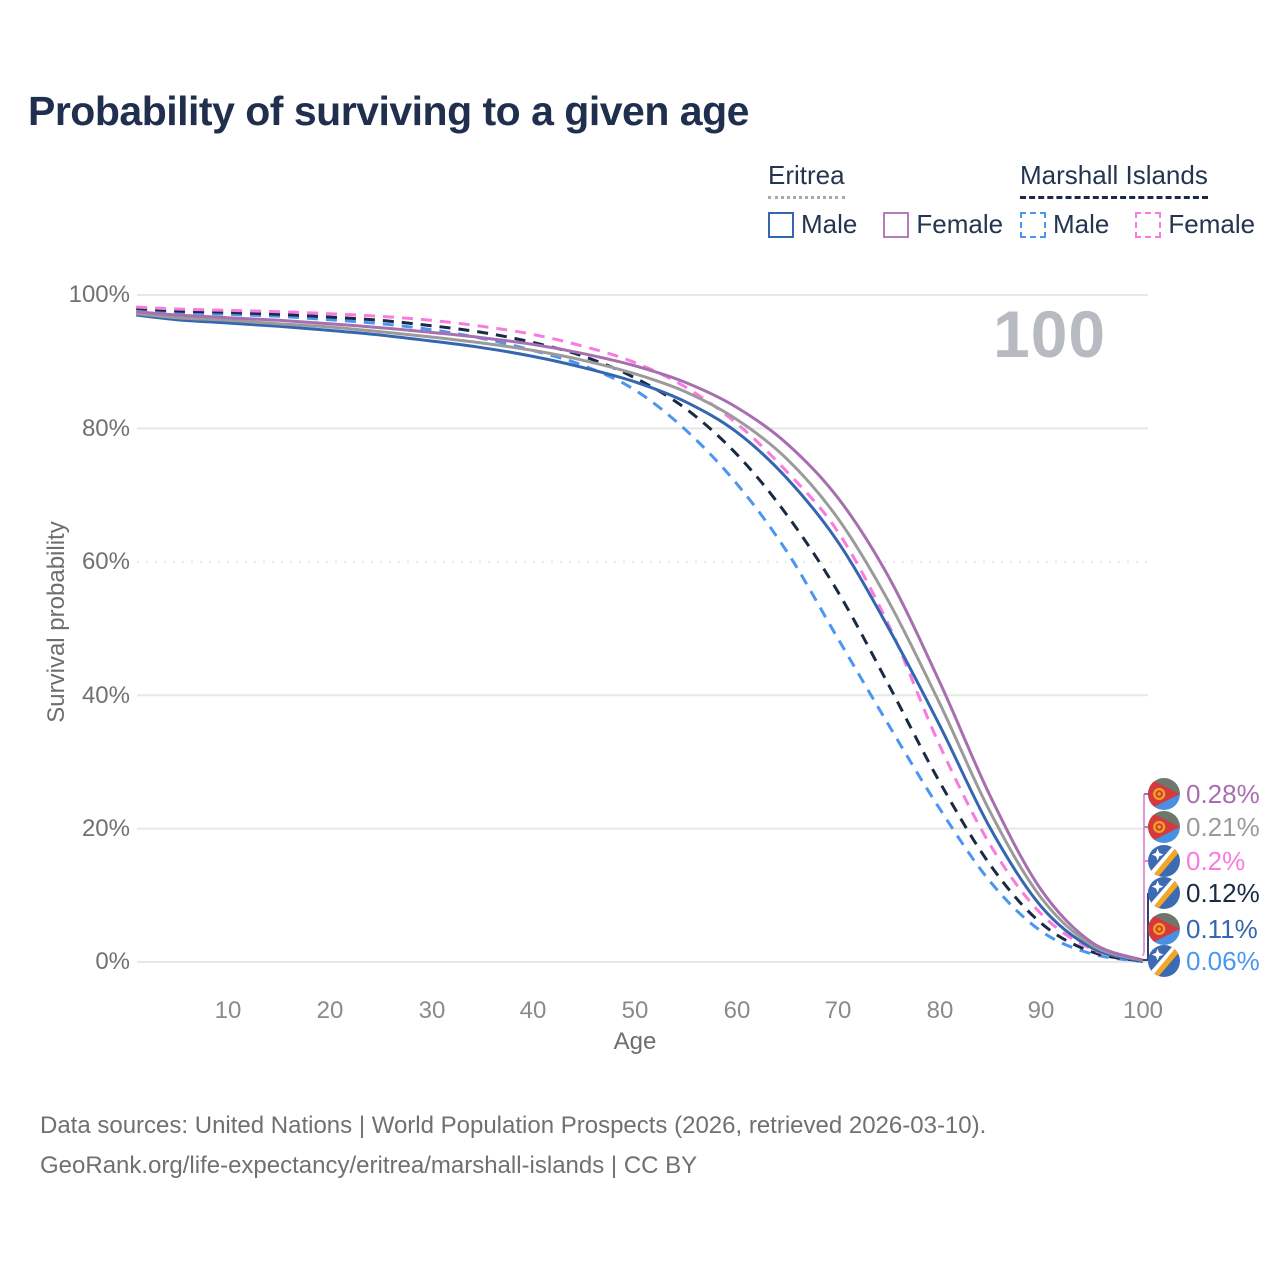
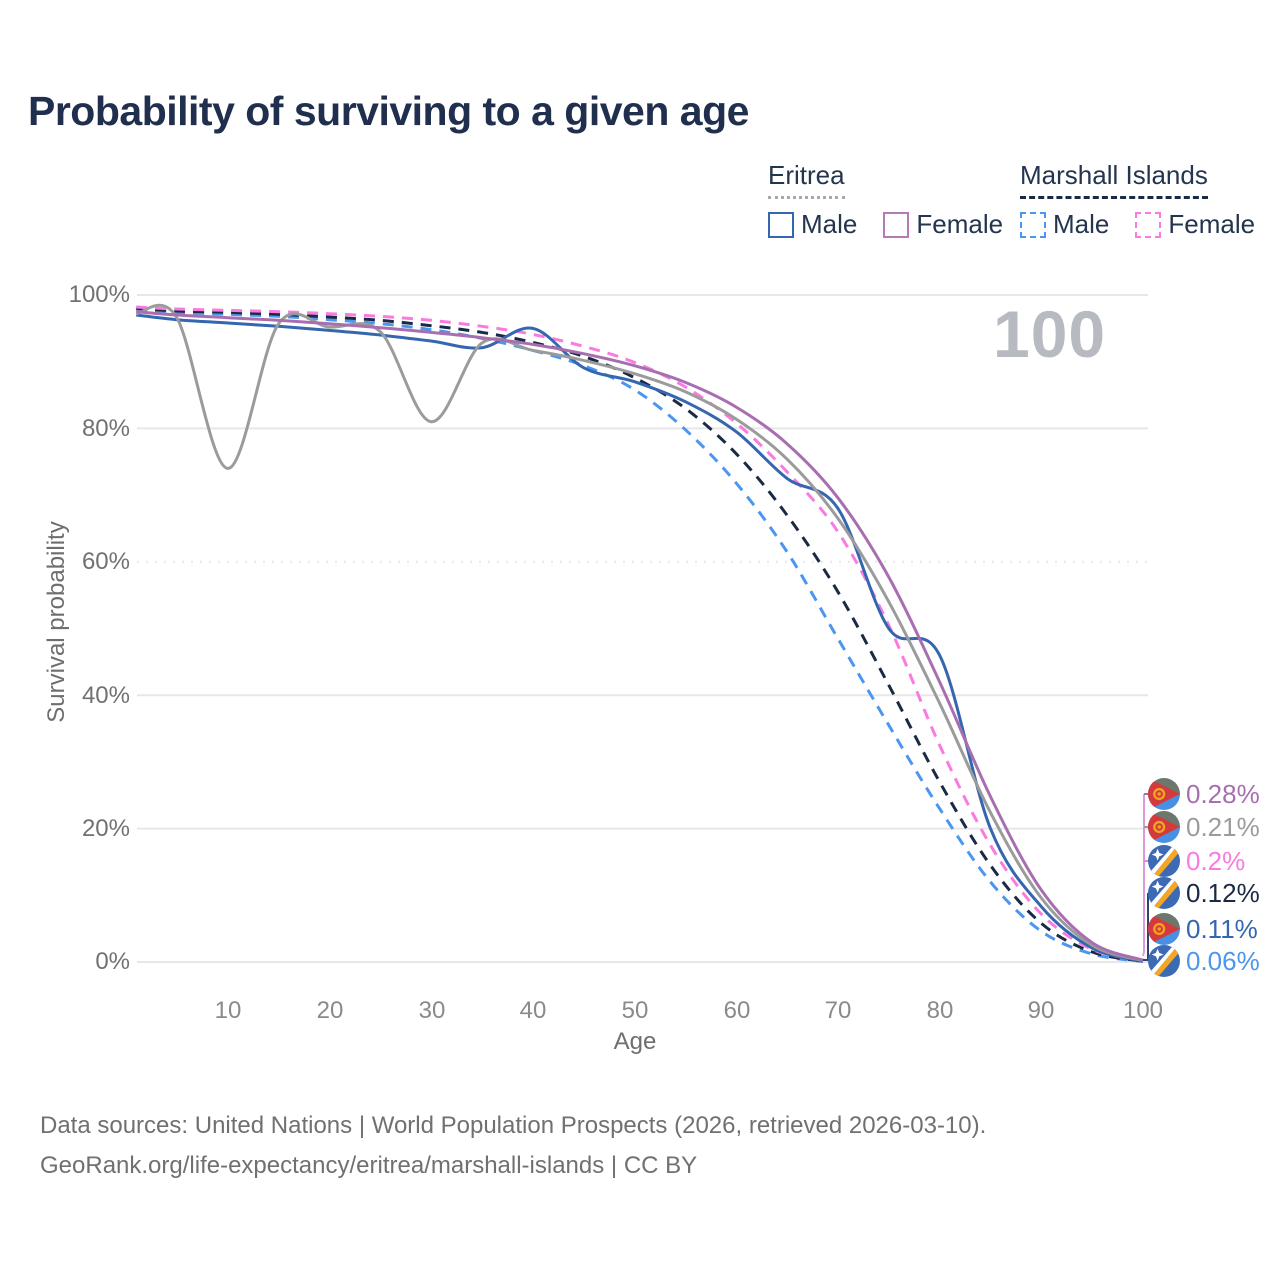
Eritrea/10: 96% -> 74%
Eritrea/30: 94% -> 81%
Eritrea Male/40: 91% -> 95%
Eritrea Male/70: 63% -> 68%
Eritrea Male/80: 36% -> 46%
